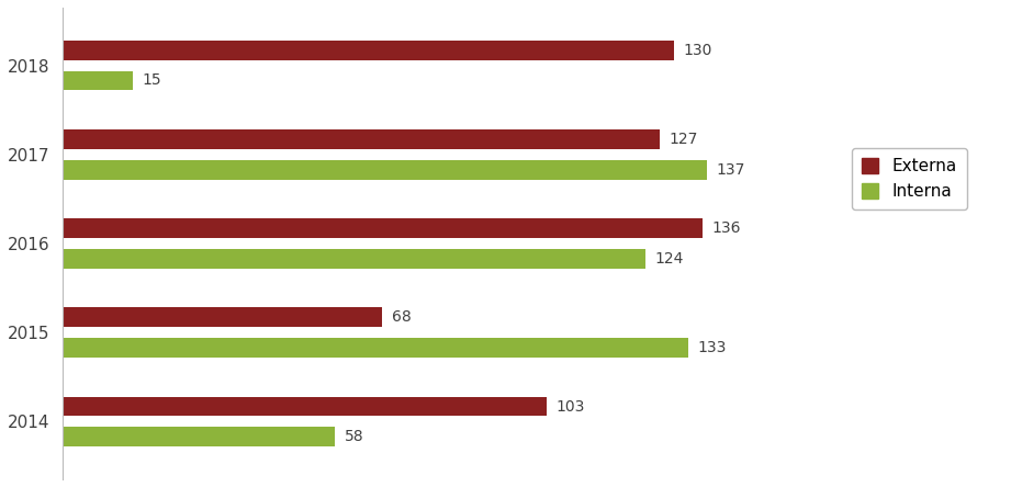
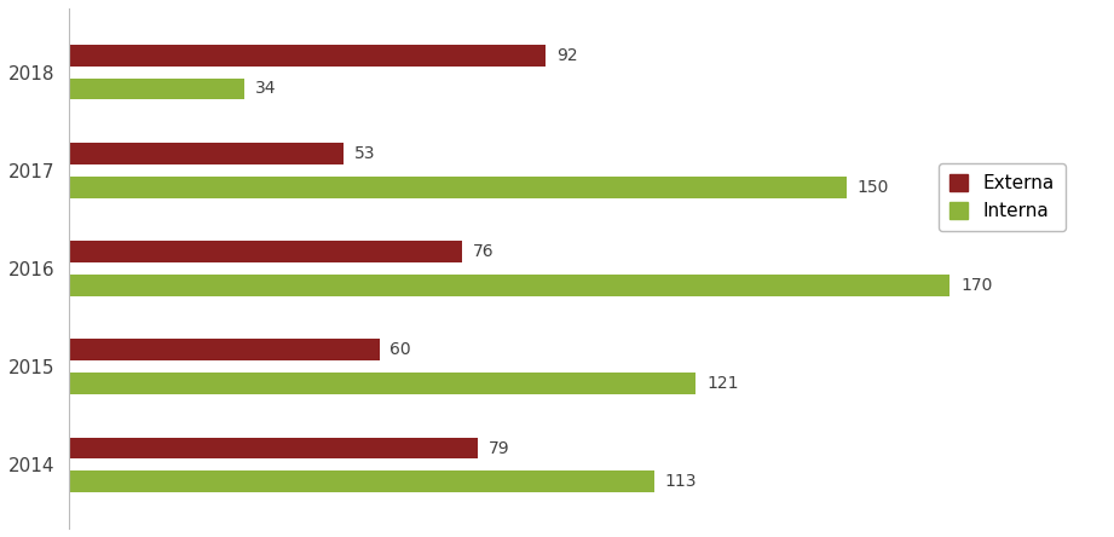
Externa/2018: 130 -> 92
Interna/2018: 15 -> 34
Externa/2017: 127 -> 53
Interna/2017: 137 -> 150
Externa/2016: 136 -> 76
Interna/2016: 124 -> 170
Externa/2015: 68 -> 60
Interna/2015: 133 -> 121
Externa/2014: 103 -> 79
Interna/2014: 58 -> 113
